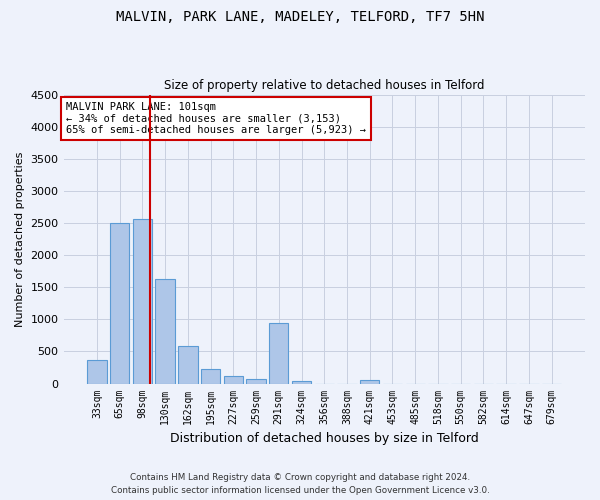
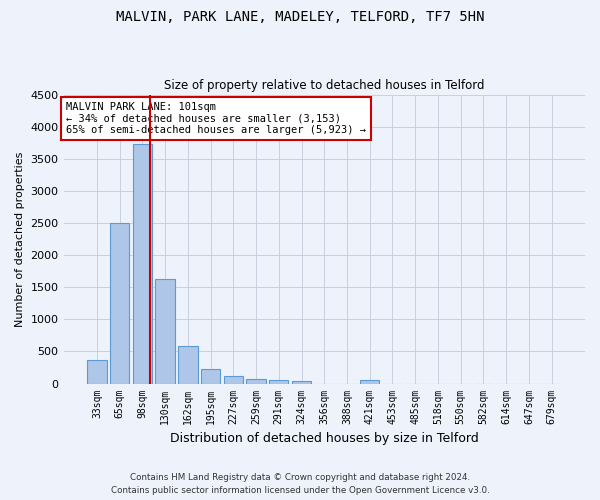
98sqm: 2560 -> 3730
291sqm: 940 -> 50
